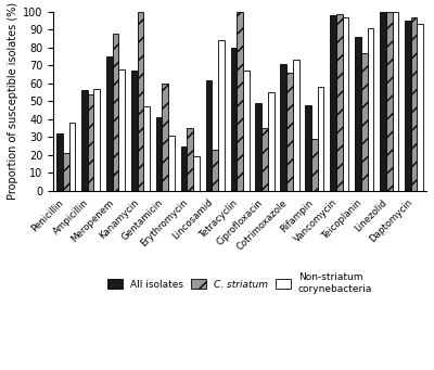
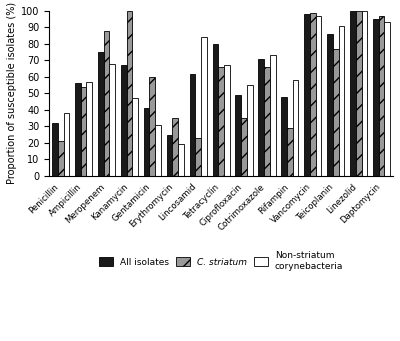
C. striatum/Tetracyclin: 100 -> 66
